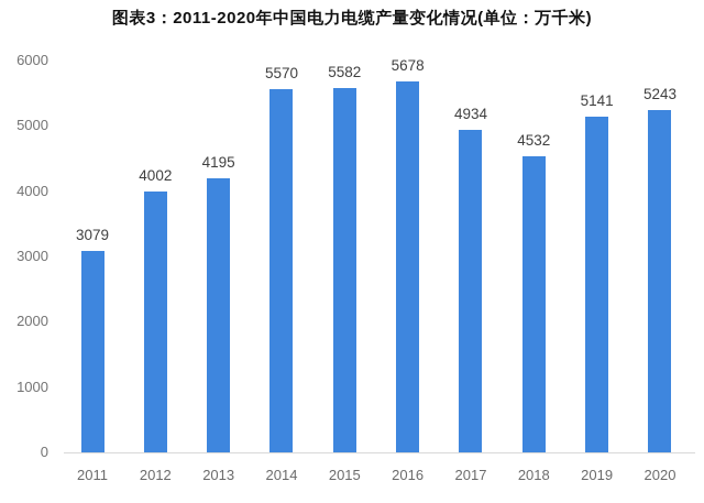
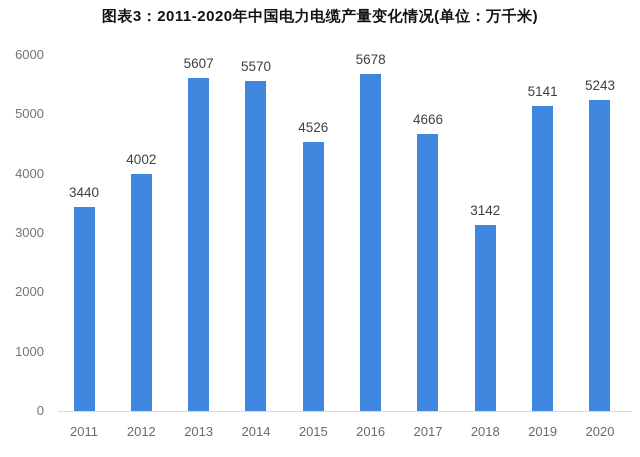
2011: 3079 -> 3440
2013: 4195 -> 5607
2015: 5582 -> 4526
2017: 4934 -> 4666
2018: 4532 -> 3142
